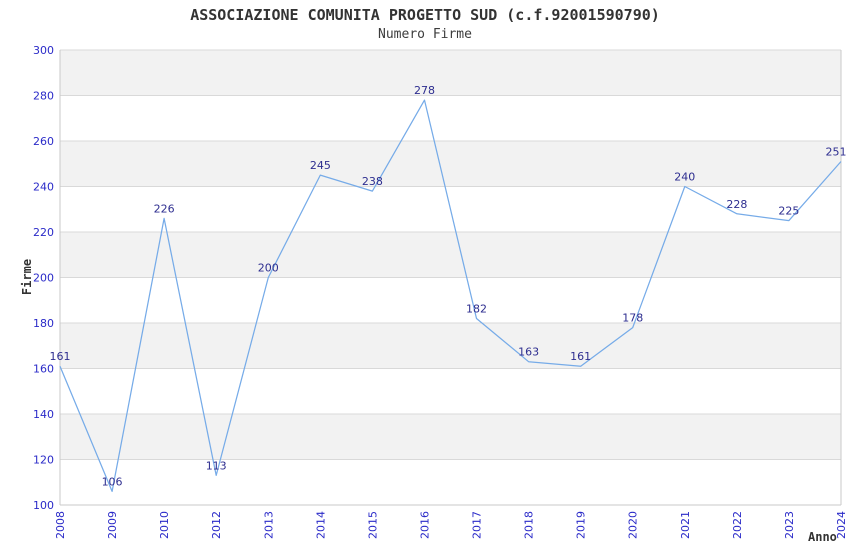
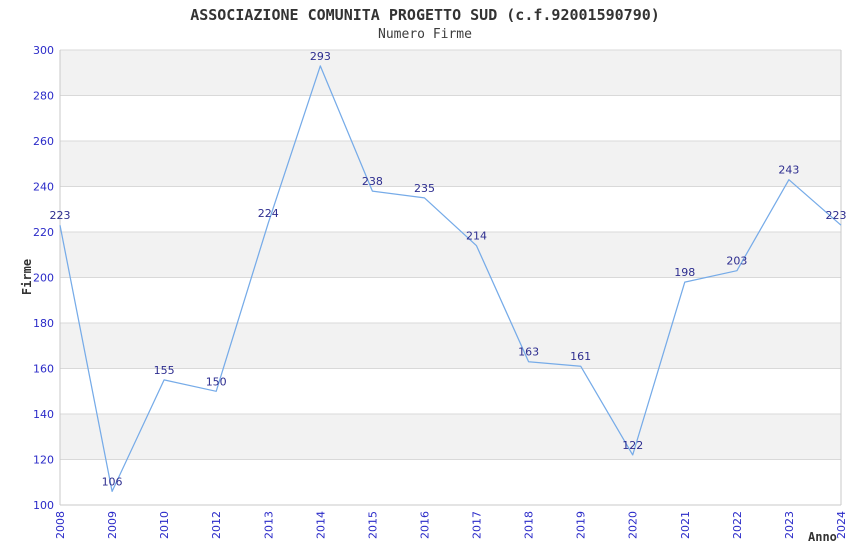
2008: 161 -> 223
2010: 226 -> 155
2012: 113 -> 150
2013: 200 -> 224
2014: 245 -> 293
2016: 278 -> 235
2017: 182 -> 214
2020: 178 -> 122
2021: 240 -> 198
2022: 228 -> 203
2023: 225 -> 243
2024: 251 -> 223
